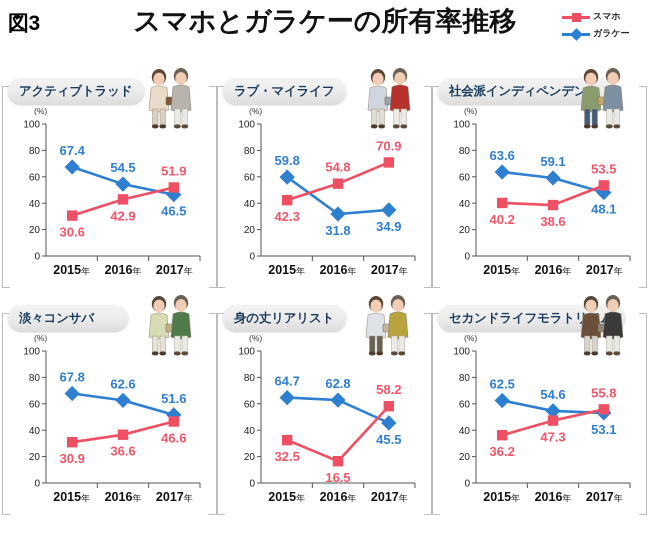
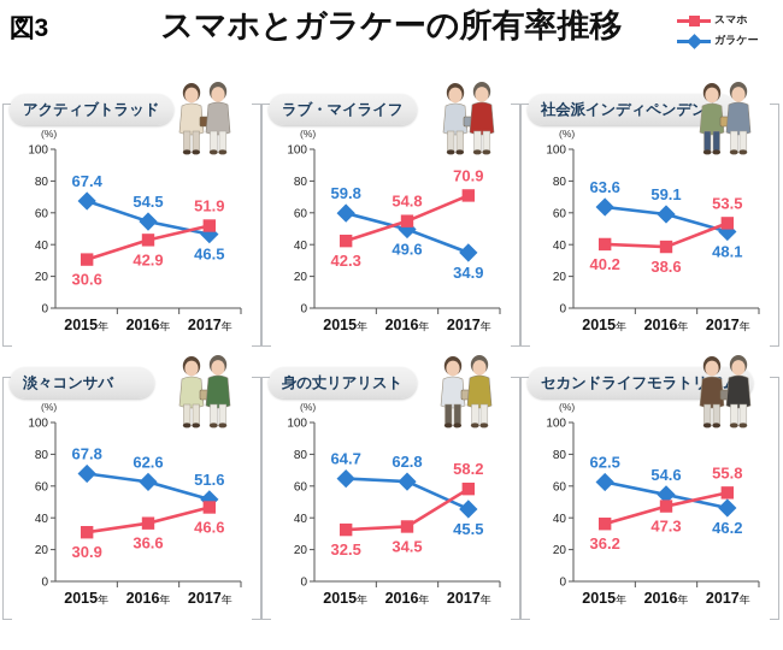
ラブ・マイライフ/ガラケー/2016年: 31.8 -> 49.6
身の丈リアリスト/スマホ/2016年: 16.5 -> 34.5
セカンドライフモラトリアム/ガラケー/2017年: 53.1 -> 46.2
